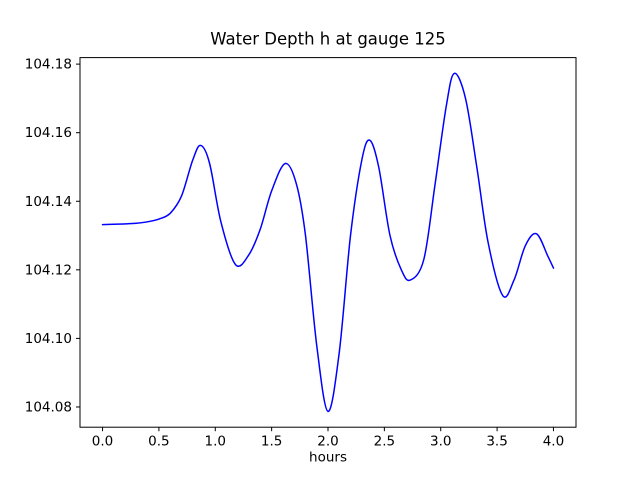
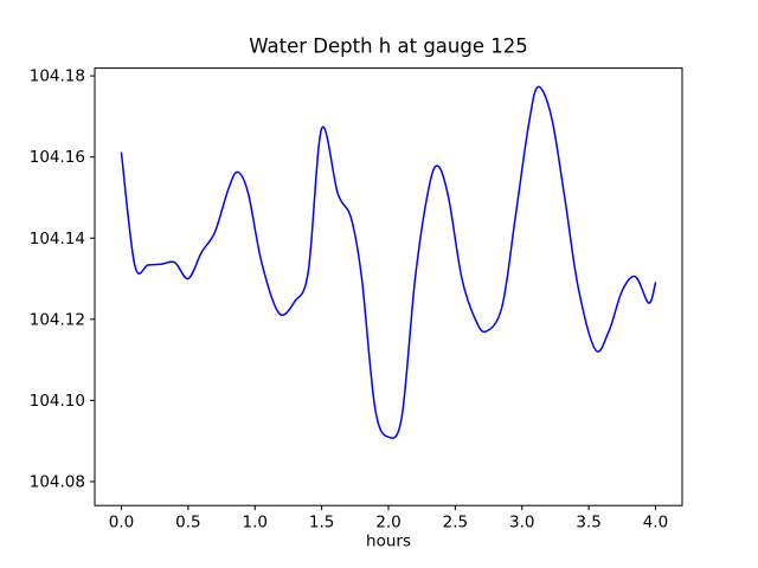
0.0: 104.133 -> 104.161
0.5: 104.135 -> 104.130
1.5: 104.143 -> 104.167
2.0: 104.079 -> 104.091
4.0: 104.121 -> 104.129
